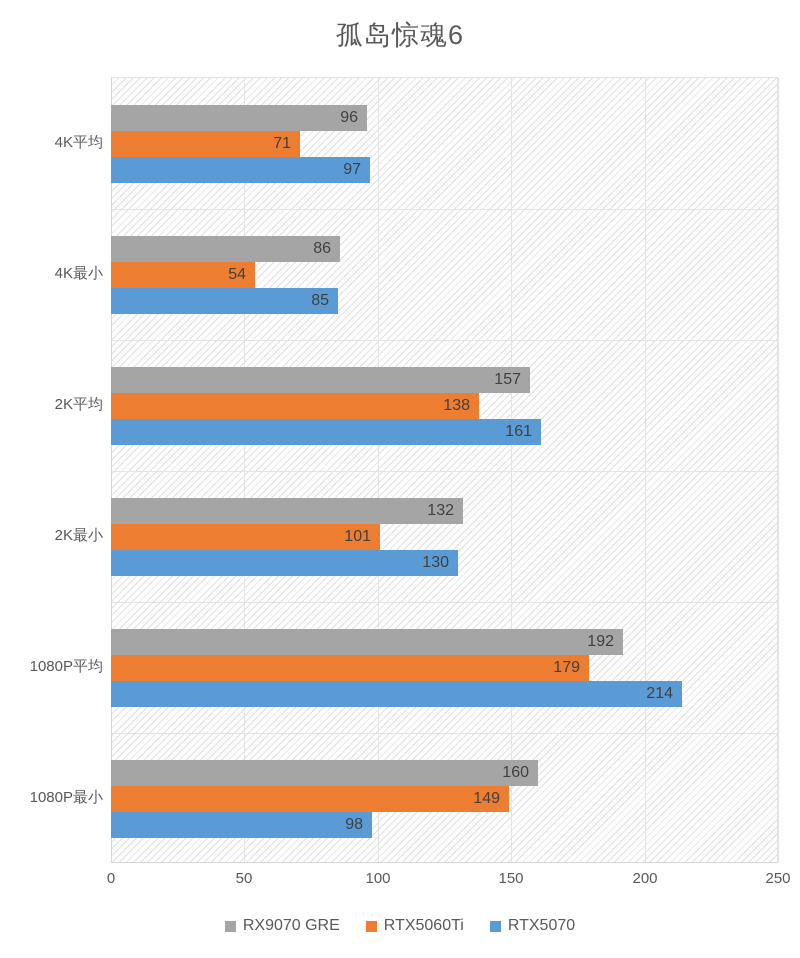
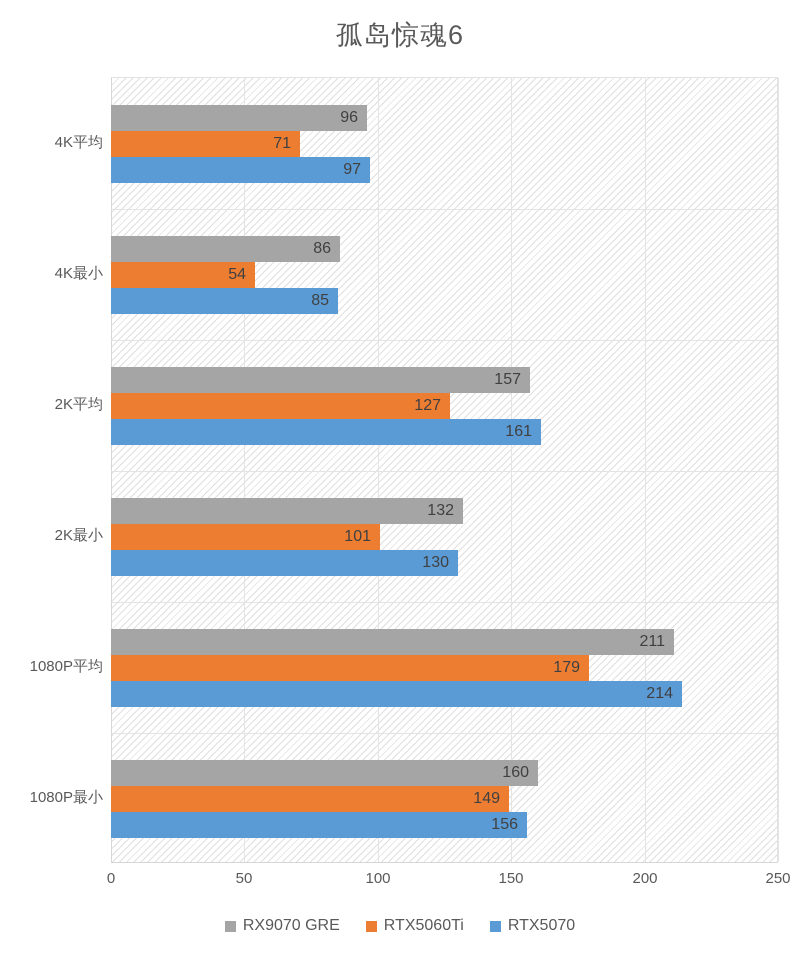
RTX5060Ti/2K平均: 138 -> 127
RX9070 GRE/1080P平均: 192 -> 211
RTX5070/1080P最小: 98 -> 156
